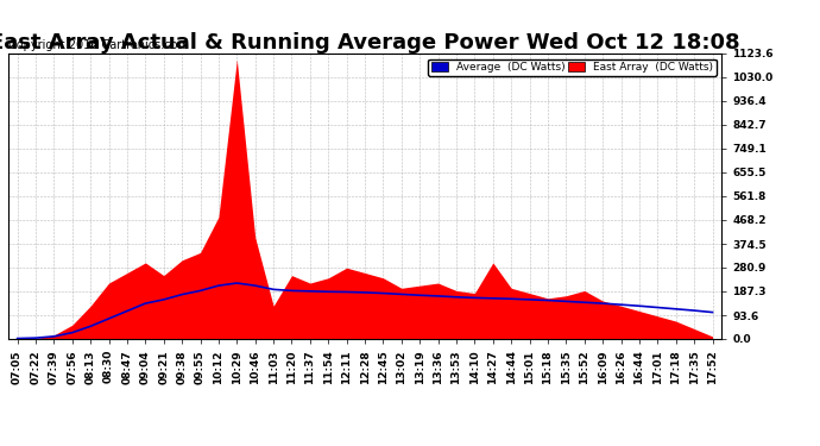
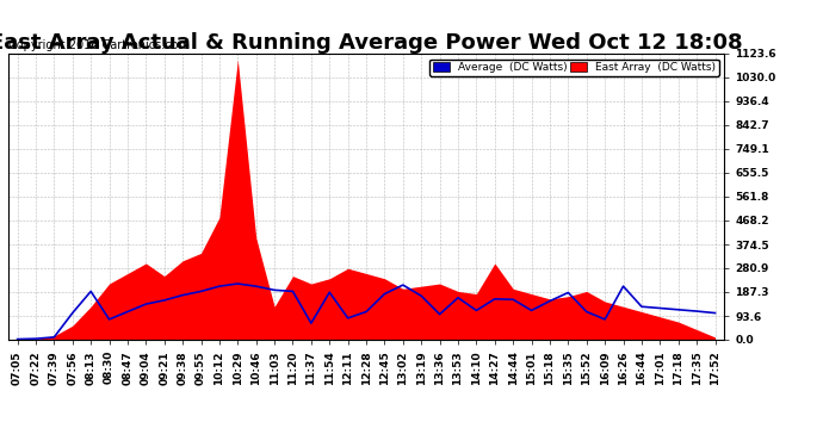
Average (DC Watts)/07:56: 25 -> 105
Average (DC Watts)/08:13: 50 -> 190
Average (DC Watts)/11:37: 188 -> 65
Average (DC Watts)/12:11: 185 -> 85
Average (DC Watts)/12:28: 183 -> 110
Average (DC Watts)/13:02: 176 -> 215
Average (DC Watts)/13:36: 169 -> 100
Average (DC Watts)/14:10: 162 -> 115
Average (DC Watts)/15:01: 155 -> 115
Average (DC Watts)/15:35: 148 -> 185
Average (DC Watts)/15:52: 144 -> 110
Average (DC Watts)/16:09: 140 -> 80
Average (DC Watts)/16:26: 135 -> 210
